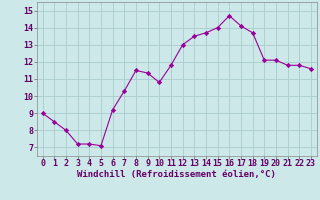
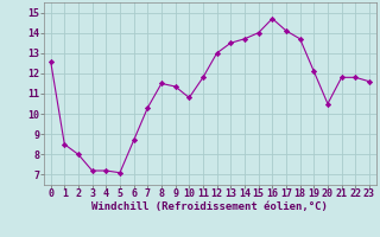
0: 9.0 -> 12.6
6: 9.2 -> 8.7
20: 12.1 -> 10.5
